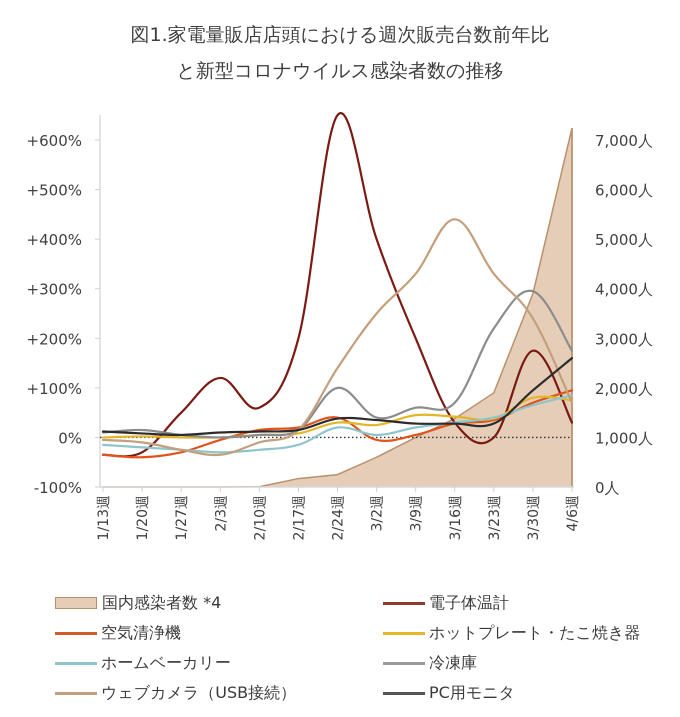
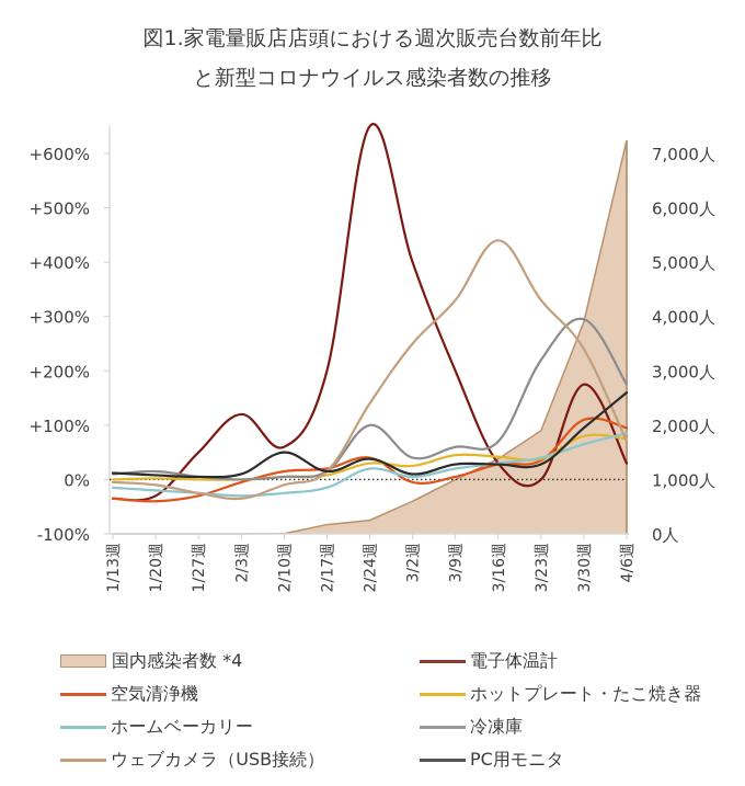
PC用モニタ/2/10週: 10% -> 50%
PC用モニタ/3/2週: 40% -> 10%
空気清浄機/3/30週: 70% -> 110%
